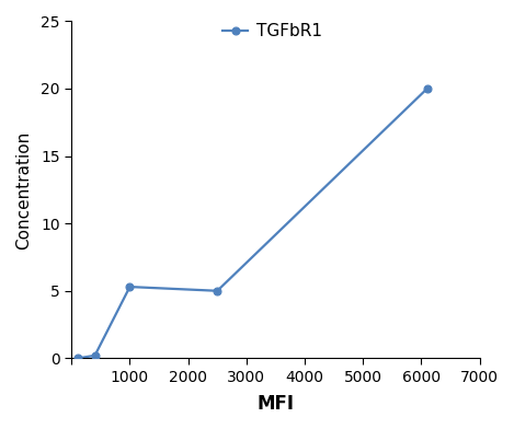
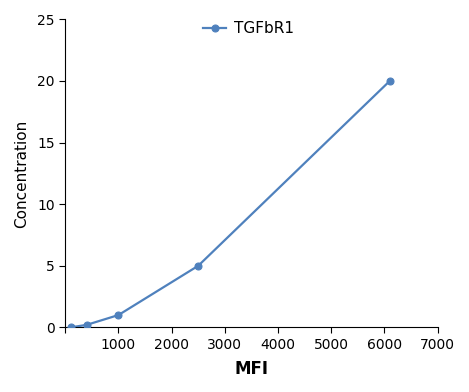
1000: 5.3 -> 1.0
